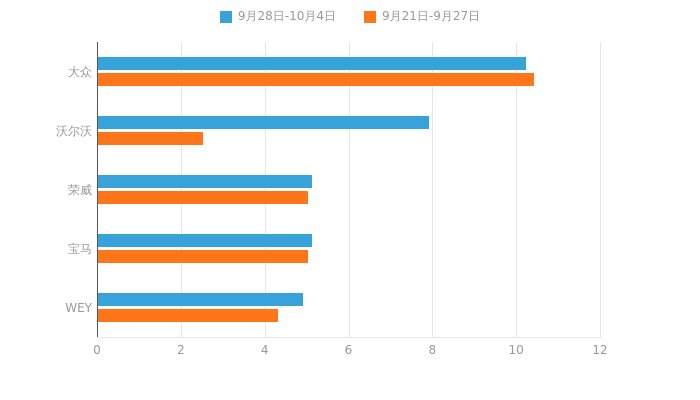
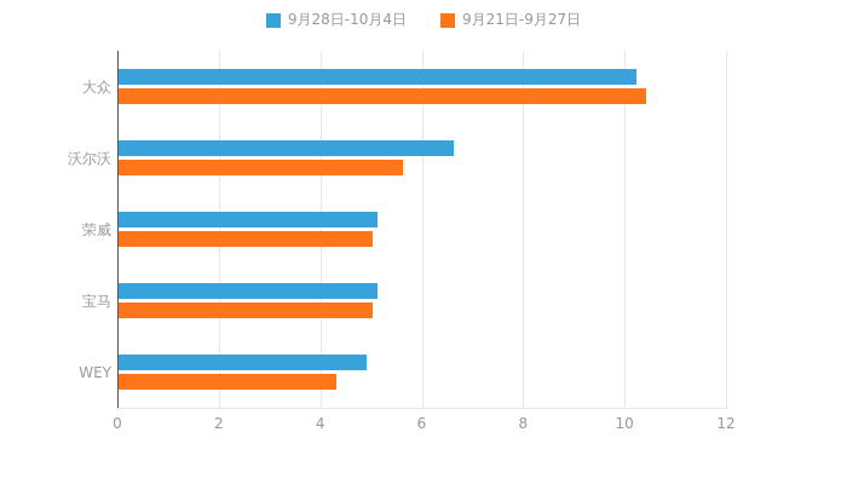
9月28日-10月4日/沃尔沃: 7.9 -> 6.6
9月21日-9月27日/沃尔沃: 2.5 -> 5.6
